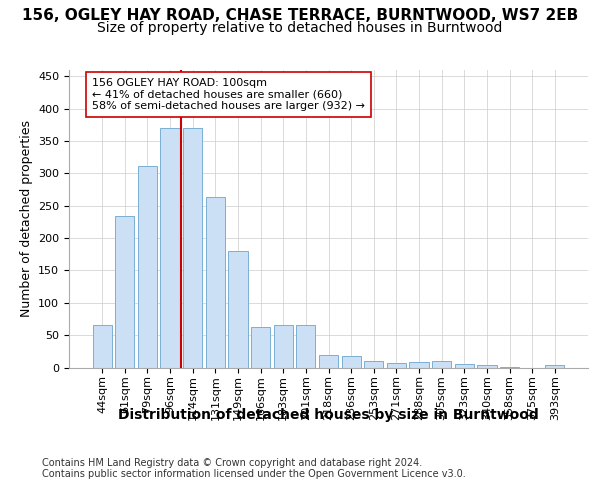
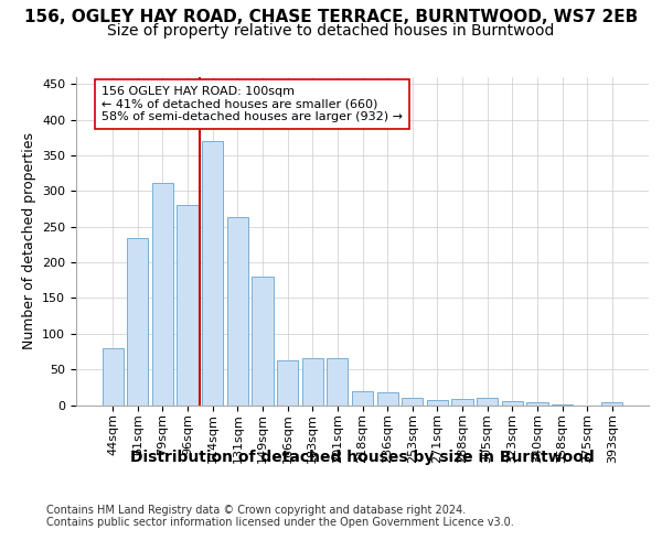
44sqm: 65 -> 80
96sqm: 370 -> 280
